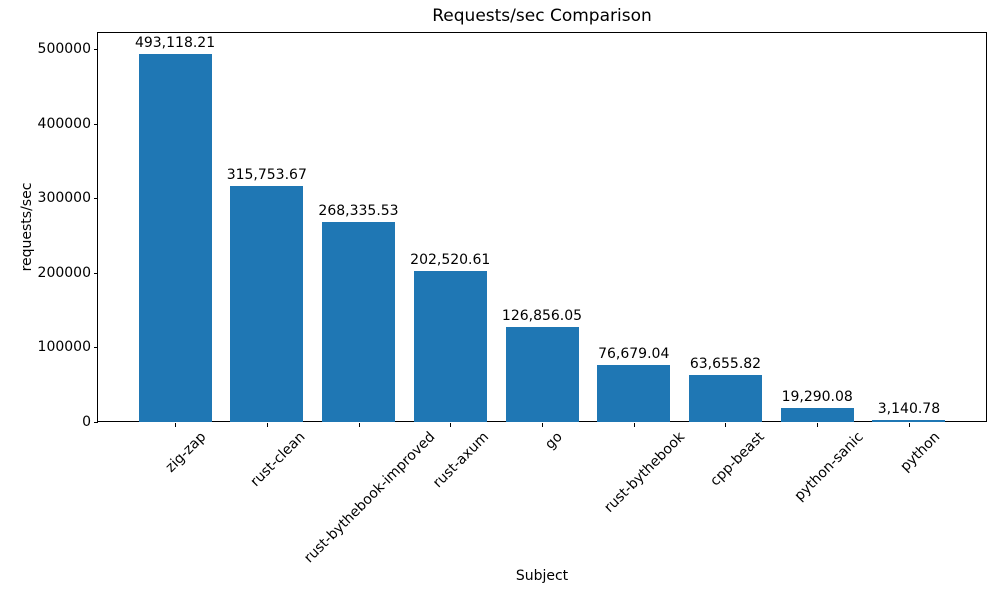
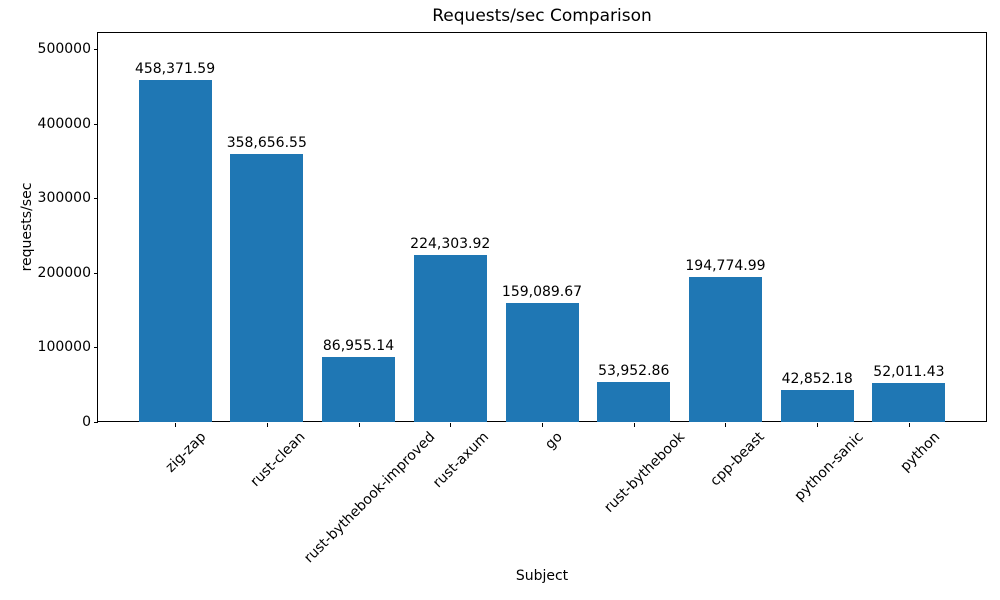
zig-zap: 493,118.21 -> 458,371.59
rust-clean: 315,753.67 -> 358,656.55
rust-bythebook-improved: 268,335.53 -> 86,955.14
rust-axum: 202,520.61 -> 224,303.92
go: 126,856.05 -> 159,089.67
rust-bythebook: 76,679.04 -> 53,952.86
cpp-beast: 63,655.82 -> 194,774.99
python-sanic: 19,290.08 -> 42,852.18
python: 3,140.78 -> 52,011.43
